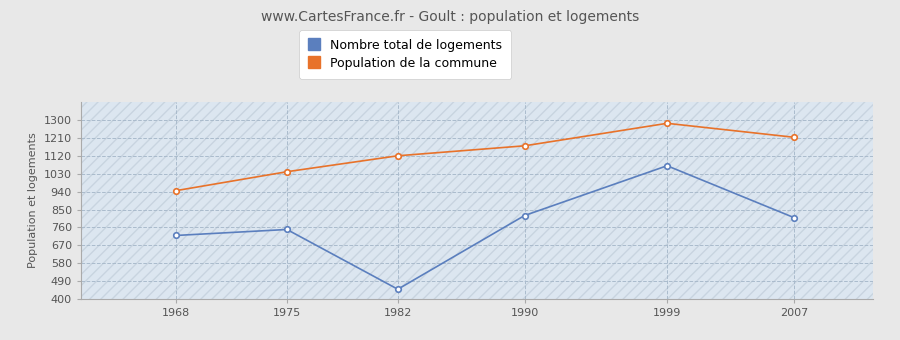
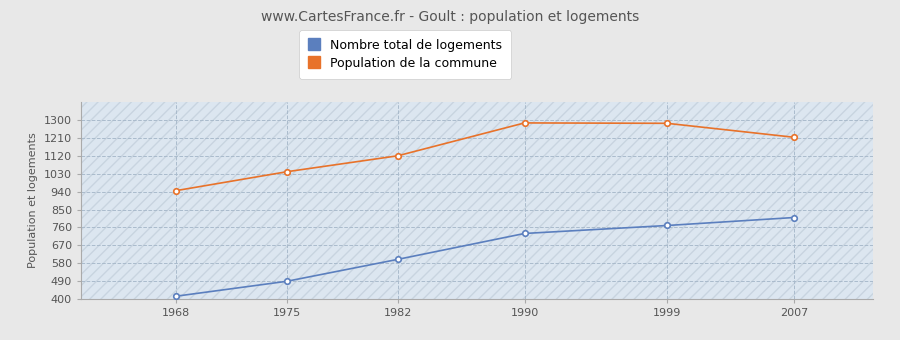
Nombre total de logements/1968: 720 -> 420
Nombre total de logements/1975: 750 -> 490
Nombre total de logements/1982: 450 -> 600
Nombre total de logements/1990: 820 -> 730
Population de la commune/1990: 1170 -> 1280
Nombre total de logements/1999: 1070 -> 770
